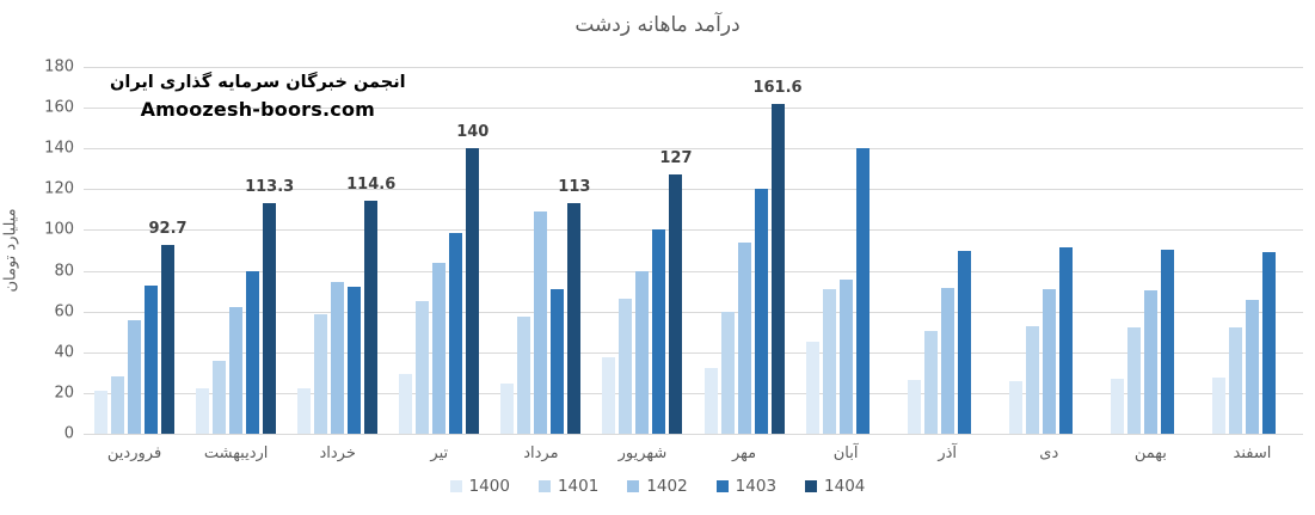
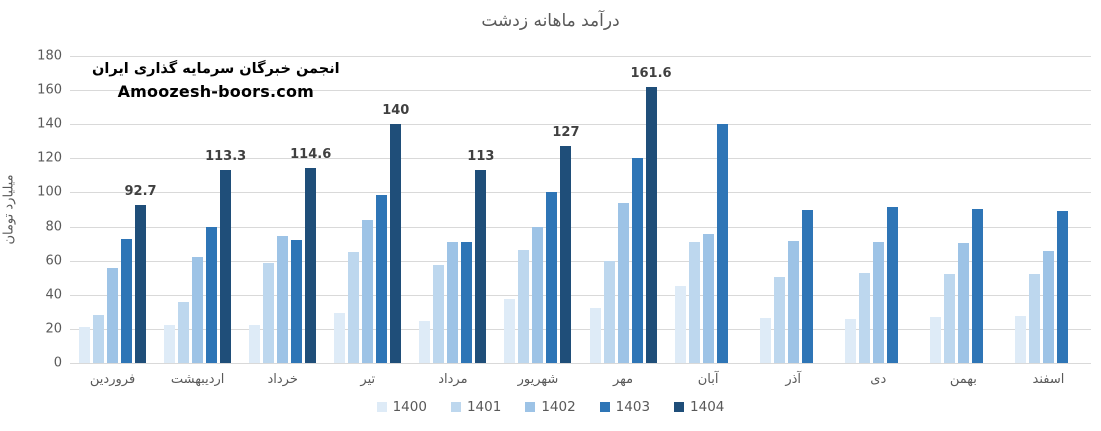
1402/مرداد: 109 -> 71
